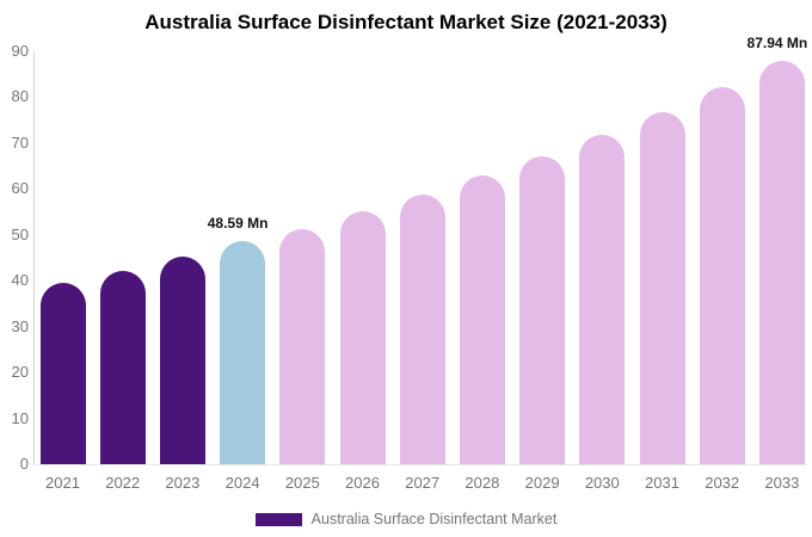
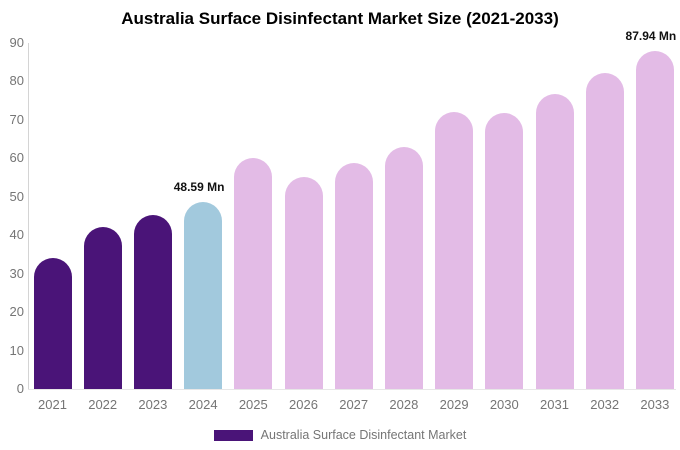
2021: 40 -> 34
2025: 51 -> 60
2029: 67 -> 72
